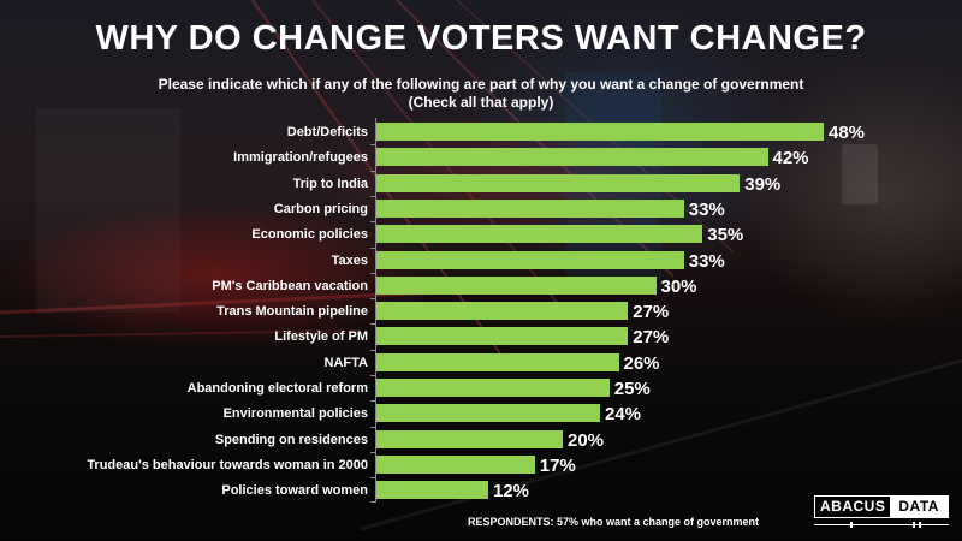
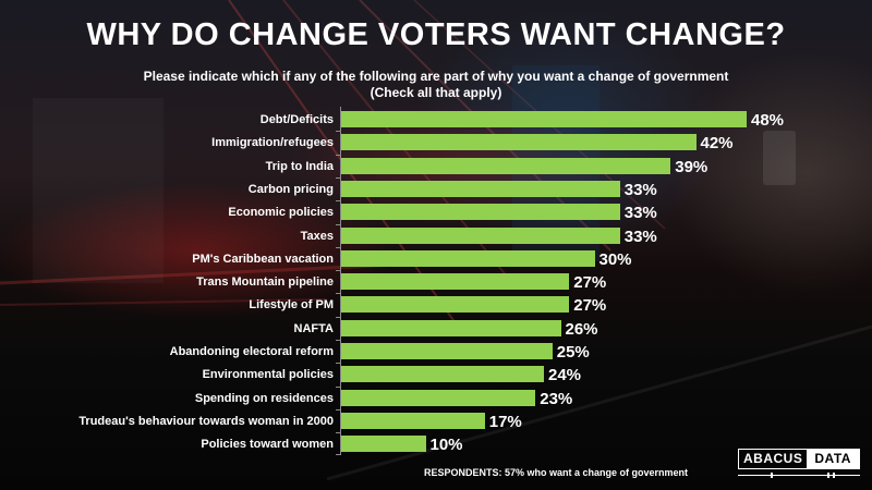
Economic policies: 35% -> 33%
Spending on residences: 20% -> 23%
Policies toward women: 12% -> 10%
